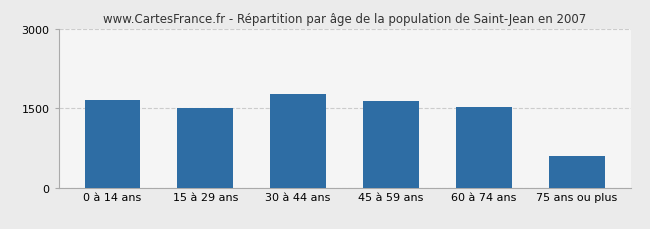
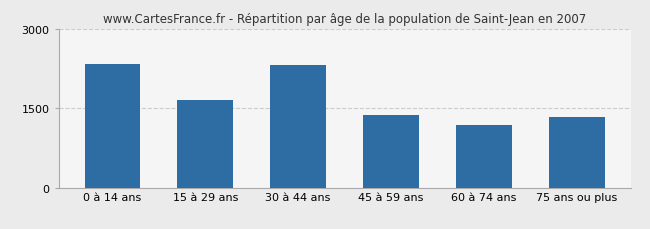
0 à 14 ans: 1660 -> 2340
15 à 29 ans: 1510 -> 1660
30 à 44 ans: 1760 -> 2320
45 à 59 ans: 1630 -> 1380
60 à 74 ans: 1520 -> 1180
75 ans ou plus: 600 -> 1340
